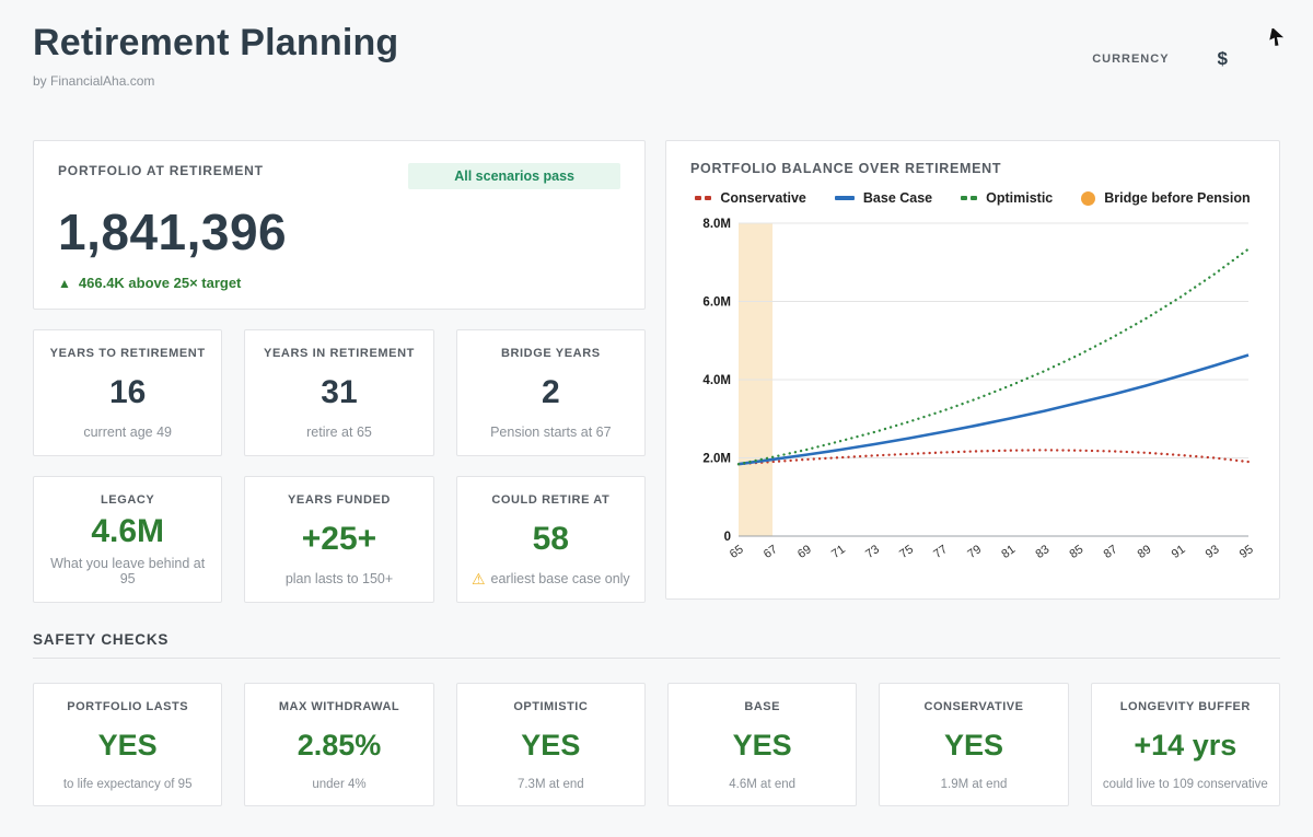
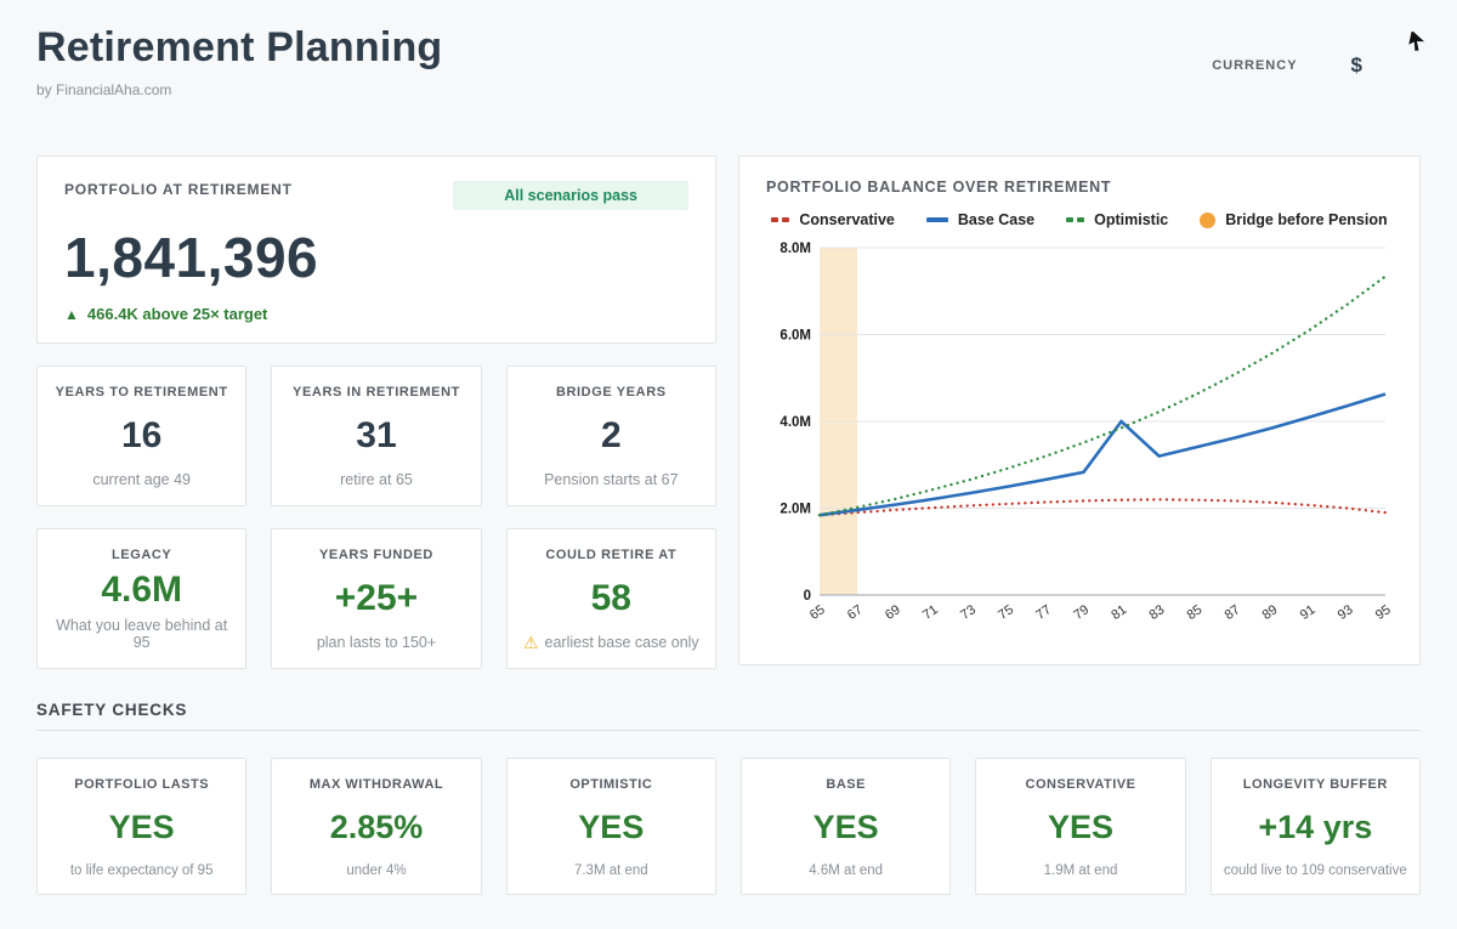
Base Case/81: 3.0M -> 4.0M
